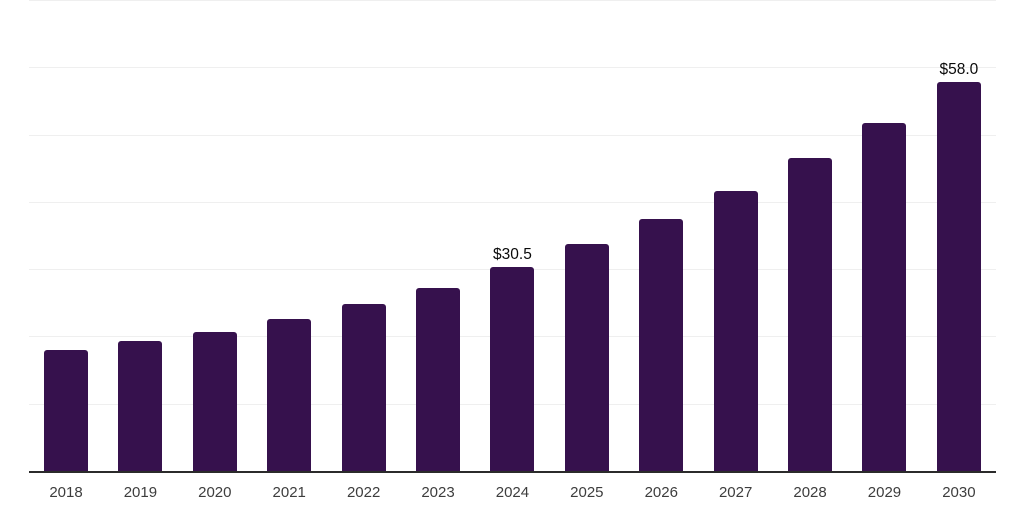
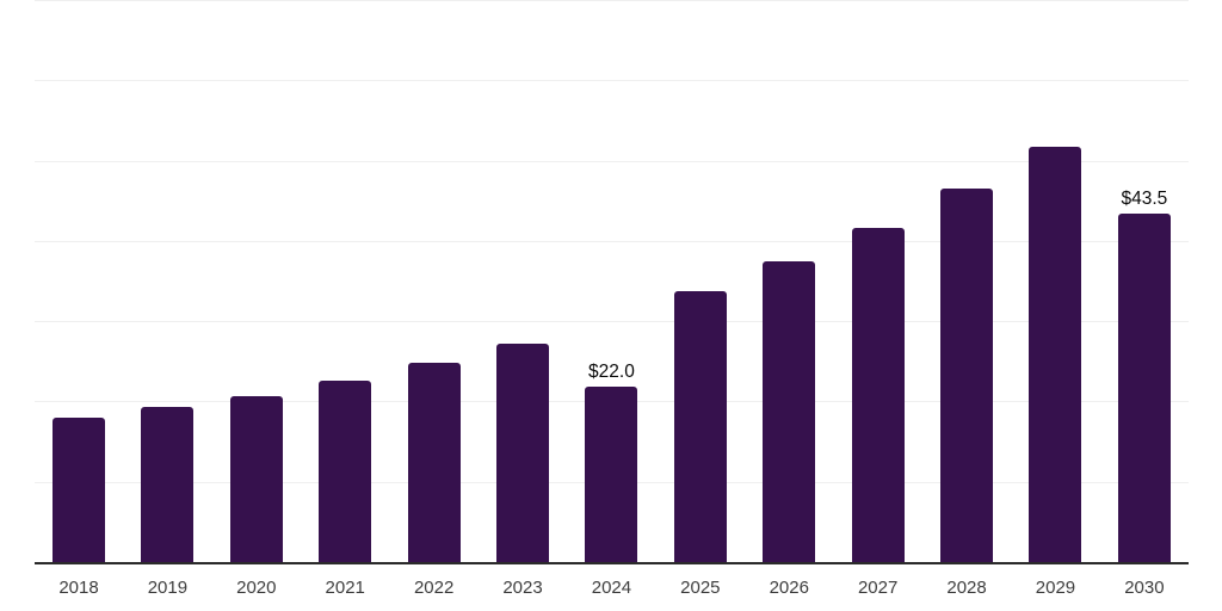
2024: $30.5 -> $22.0
2030: $58.0 -> $43.5
